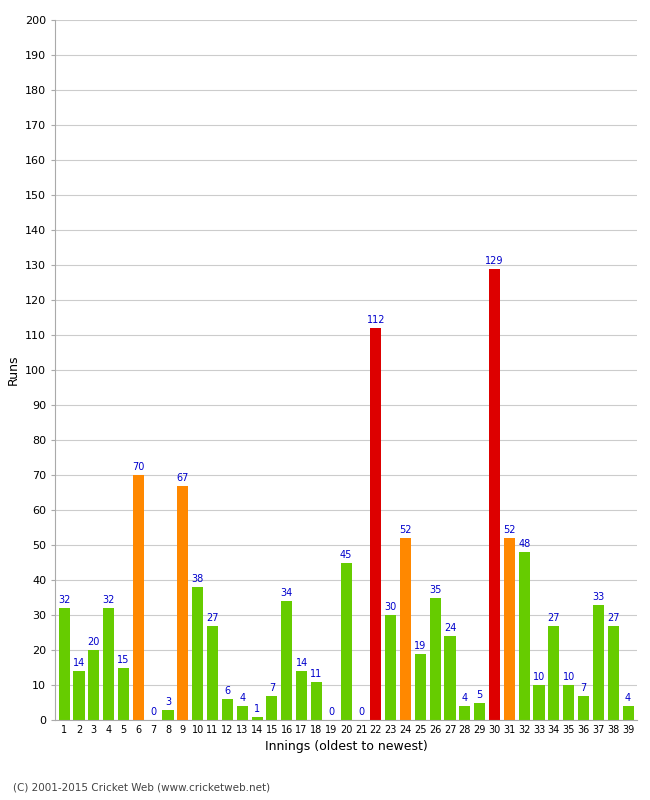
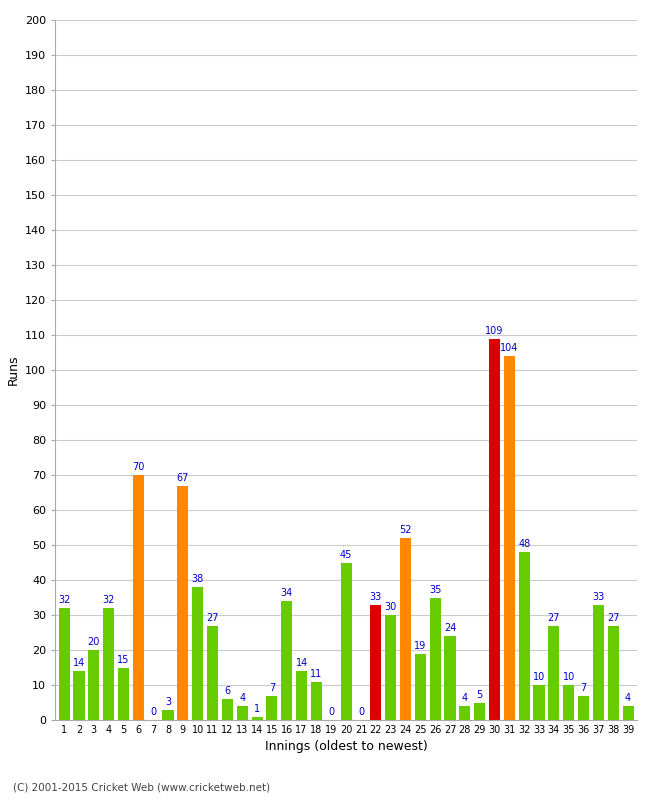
22: 112 -> 33
30: 129 -> 109
31: 52 -> 104
